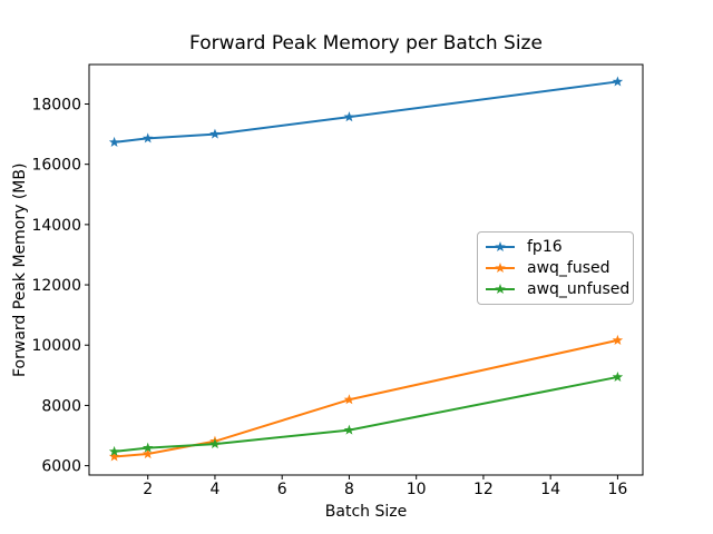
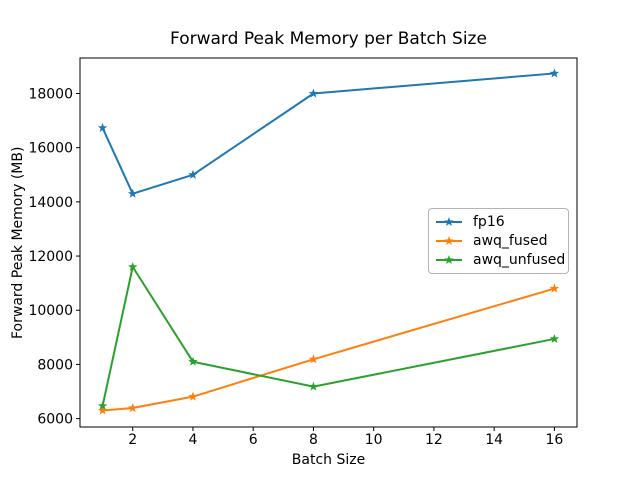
fp16/2: 16900 -> 14300
awq_unfused/2: 6600 -> 11600
fp16/4: 17000 -> 15000
awq_unfused/4: 6700 -> 8100
fp16/8: 17600 -> 18000
awq_fused/16: 10200 -> 10800
